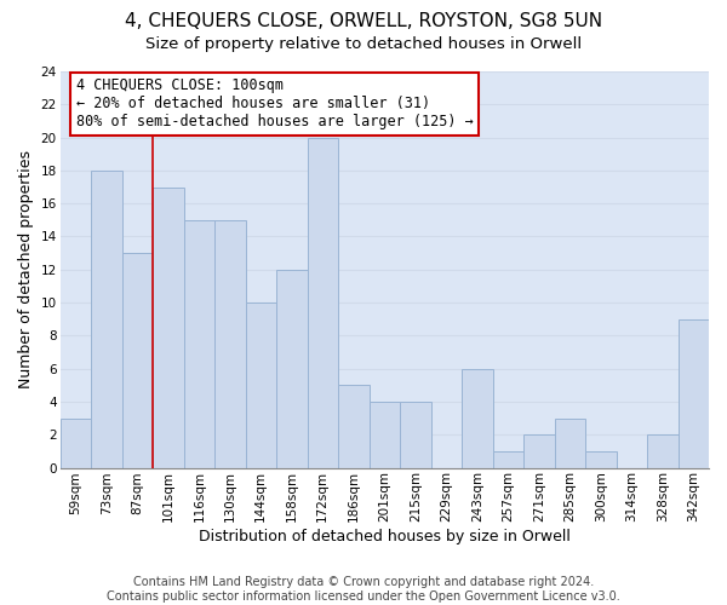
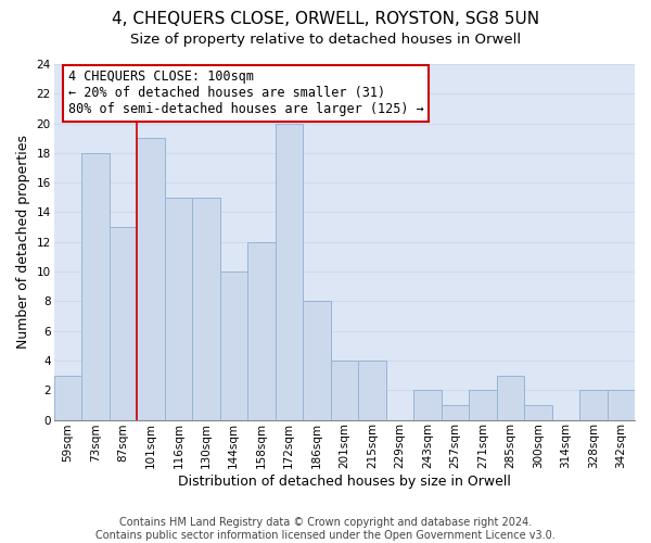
101sqm: 17 -> 19
186sqm: 5 -> 8
243sqm: 6 -> 2
342sqm: 9 -> 2
